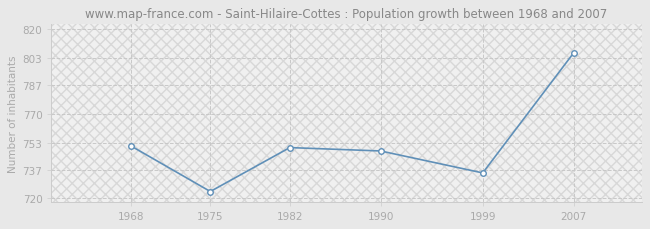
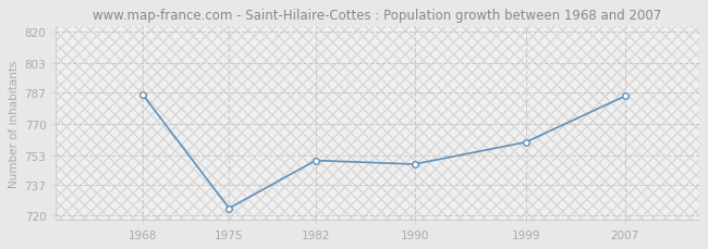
1968: 751 -> 786
1999: 735 -> 760
2007: 806 -> 785
